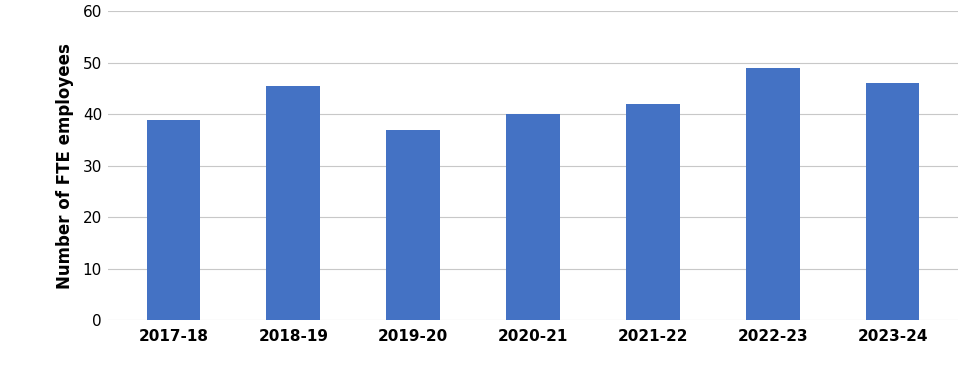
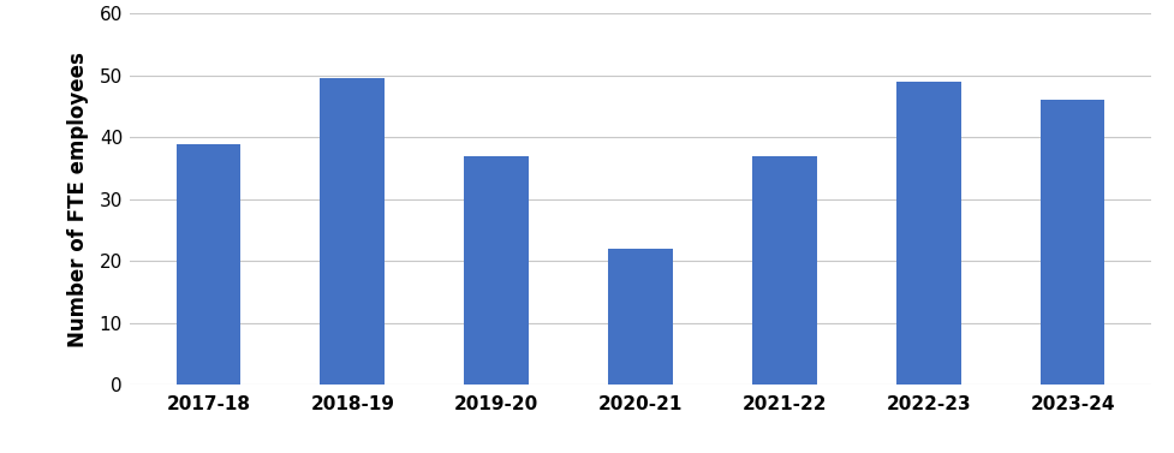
2018-19: 45.5 -> 49.6
2020-21: 40.0 -> 22.0
2021-22: 42.0 -> 37.0
